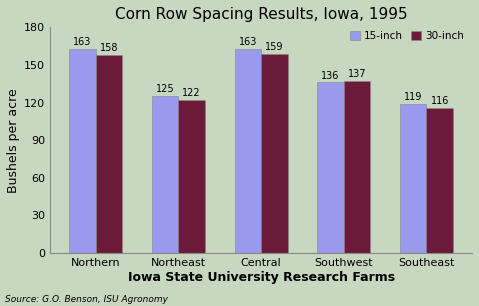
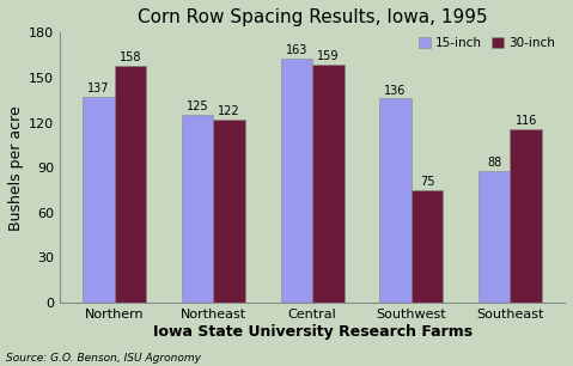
15-inch/Northern: 163 -> 137
30-inch/Southwest: 137 -> 75
15-inch/Southeast: 119 -> 88
